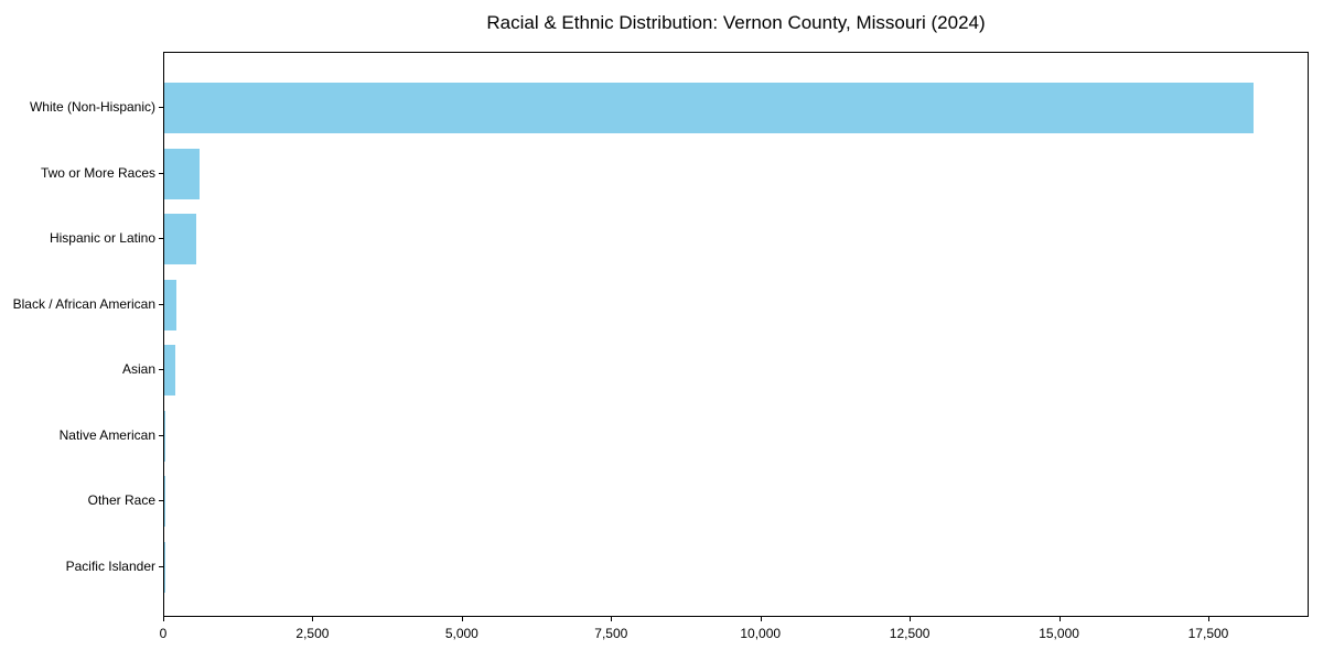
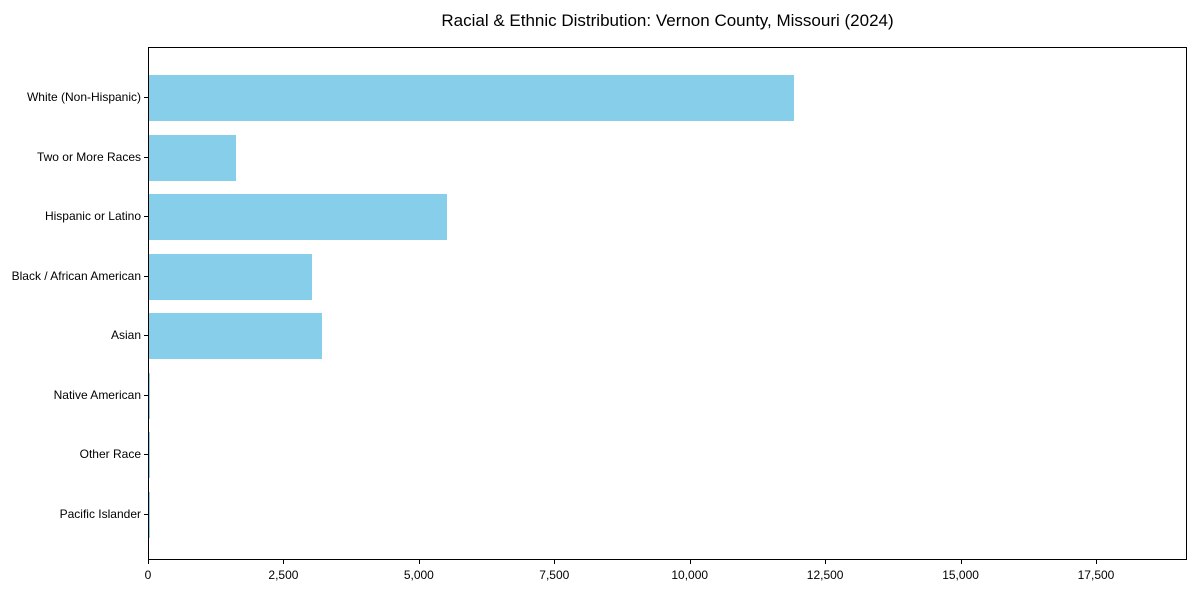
White (Non-Hispanic): 18200 -> 11900
Two or More Races: 600 -> 1600
Hispanic or Latino: 500 -> 5500
Black / African American: 200 -> 3000
Asian: 200 -> 3200
